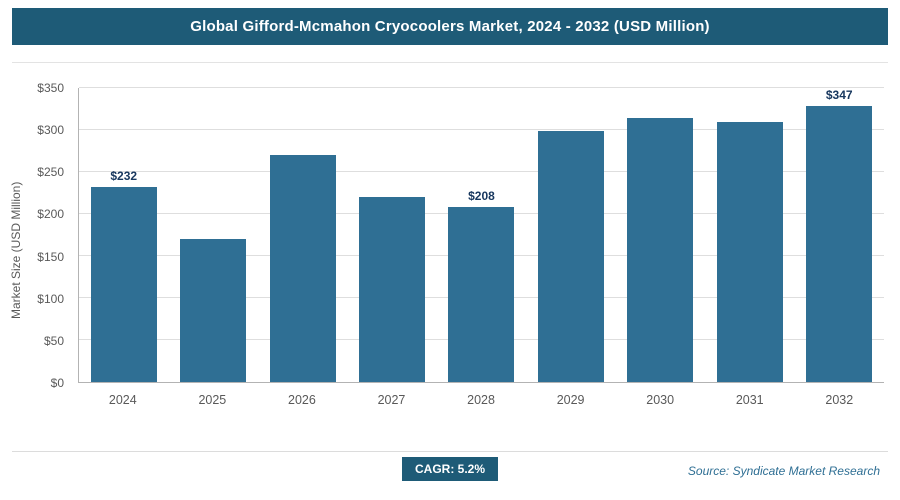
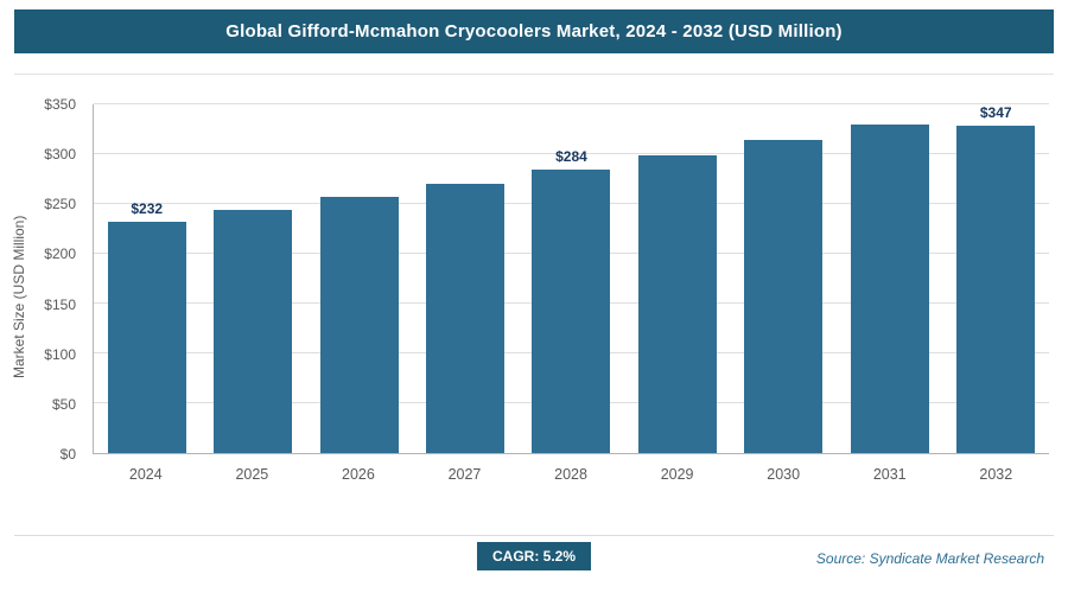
2025: $170 -> $240
2026: $270 -> $260
2027: $220 -> $270
2028: $208 -> $284
2031: $310 -> $330
